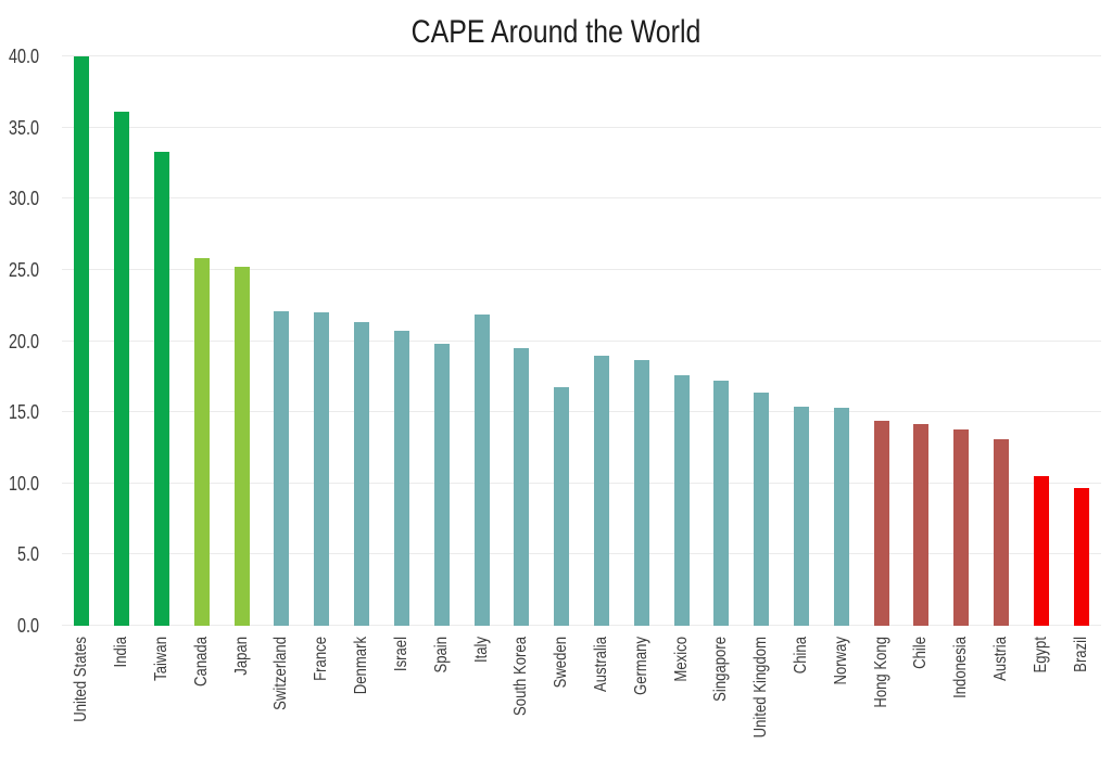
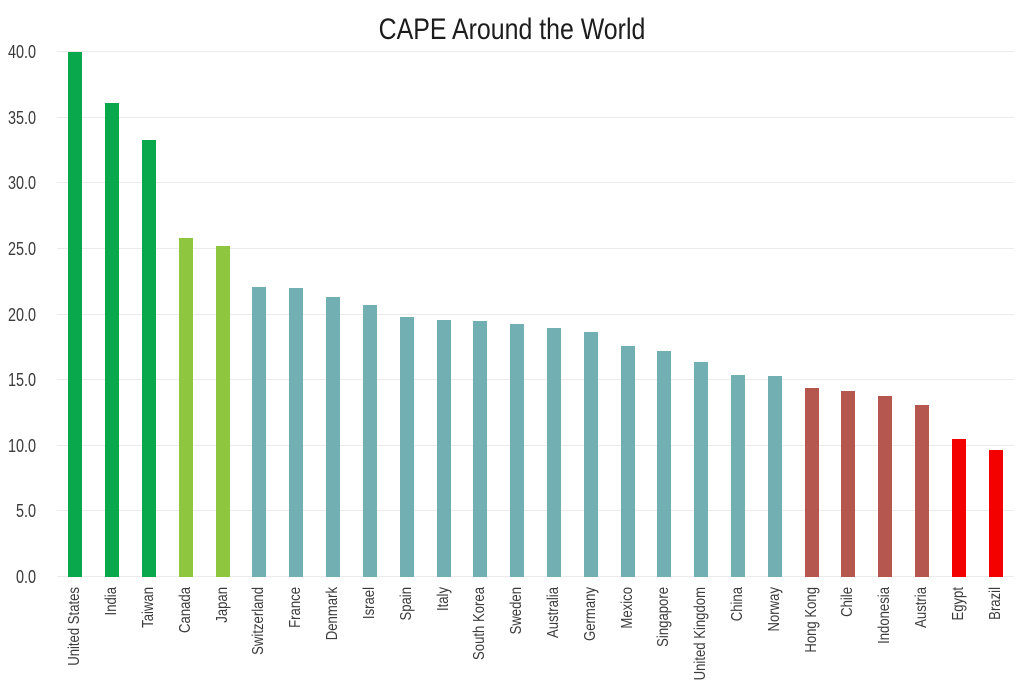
Italy: 21.9 -> 19.6
Sweden: 16.8 -> 19.3
